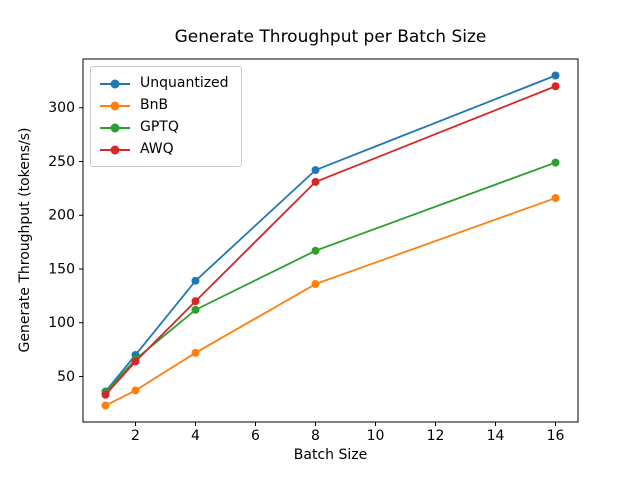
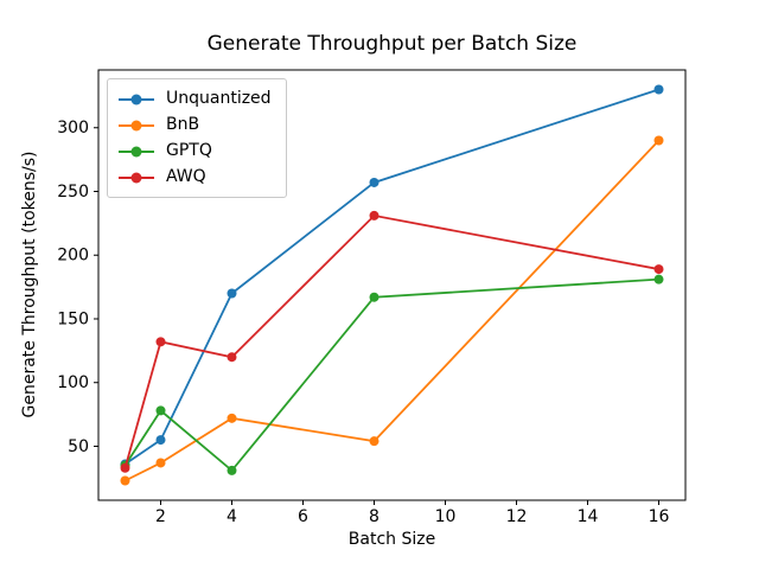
Unquantized/2: 70 -> 55
GPTQ/2: 66 -> 78
AWQ/2: 64 -> 132
Unquantized/4: 139 -> 170
GPTQ/4: 112 -> 31
Unquantized/8: 242 -> 257
BnB/8: 136 -> 54
BnB/16: 216 -> 290
GPTQ/16: 249 -> 181
AWQ/16: 320 -> 189
